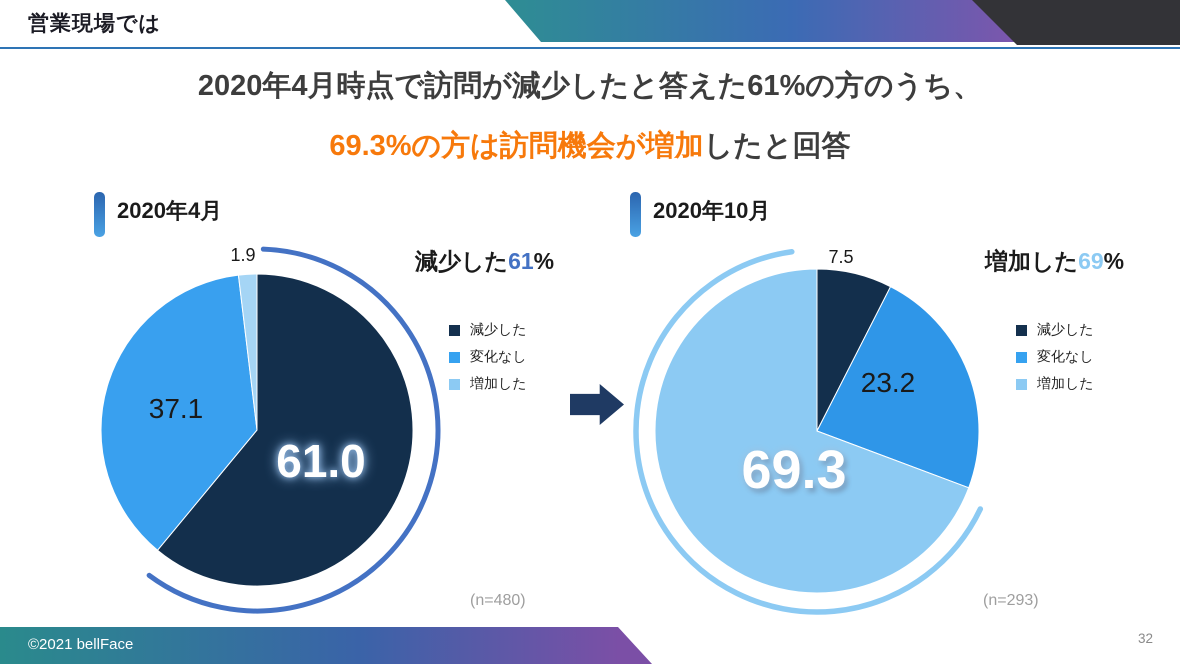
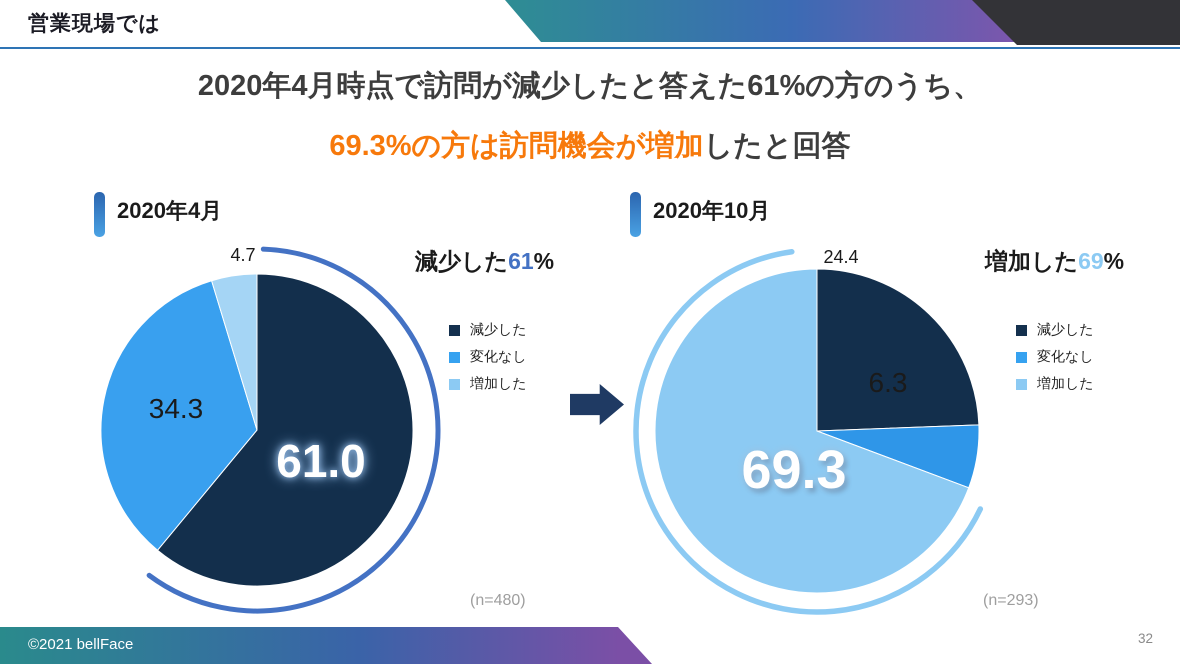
2020年4月/変化なし: 37.1 -> 34.3
2020年4月/増加した: 1.9 -> 4.7
2020年10月/減少した: 7.5 -> 24.4
2020年10月/変化なし: 23.2 -> 6.3
